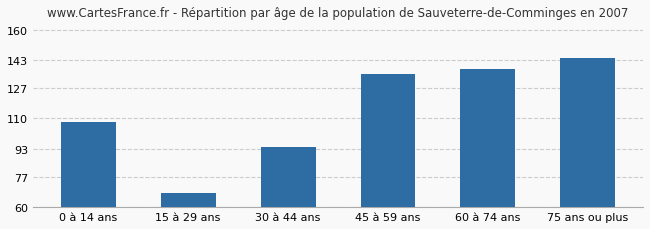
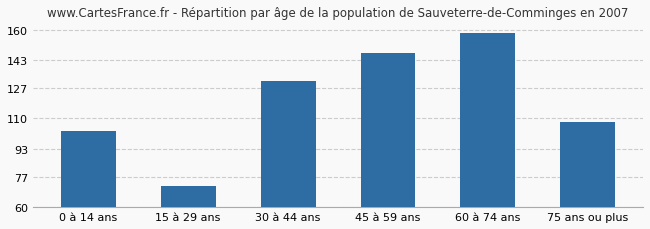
0 à 14 ans: 108 -> 103
15 à 29 ans: 68 -> 72
30 à 44 ans: 94 -> 131
45 à 59 ans: 135 -> 147
60 à 74 ans: 138 -> 158
75 ans ou plus: 144 -> 108
